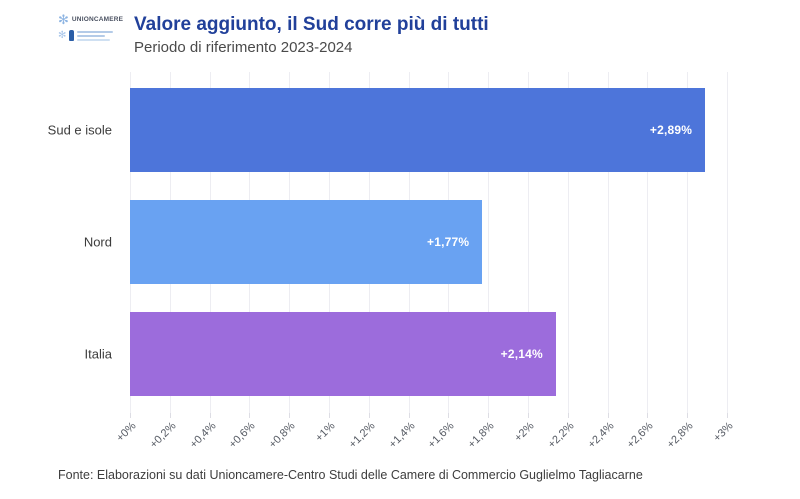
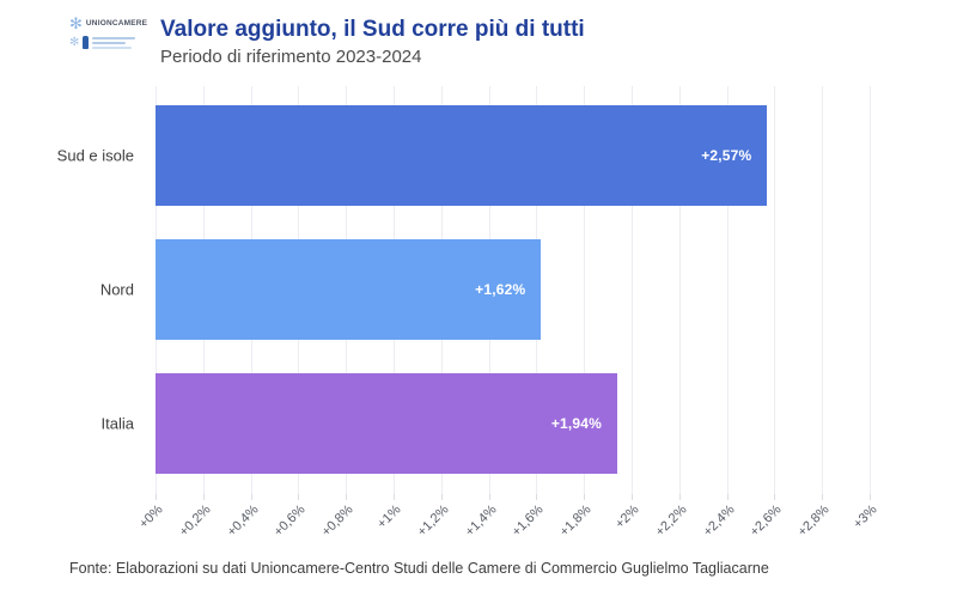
Sud e isole: +2,89% -> +2,57%
Nord: +1,77% -> +1,62%
Italia: +2,14% -> +1,94%
